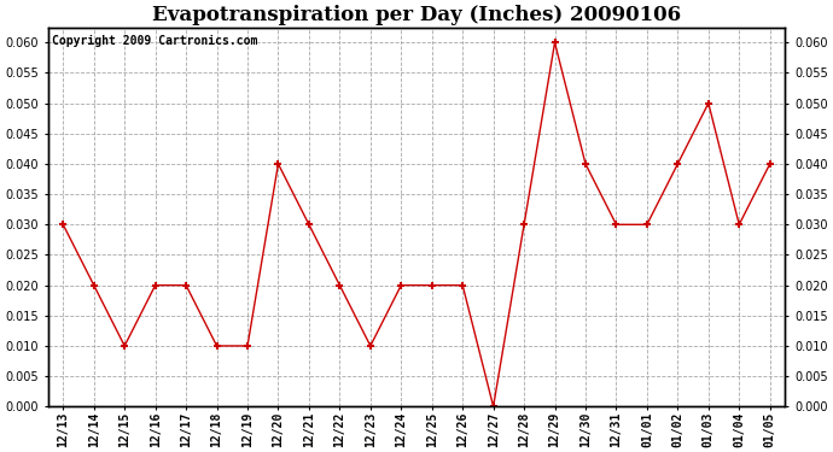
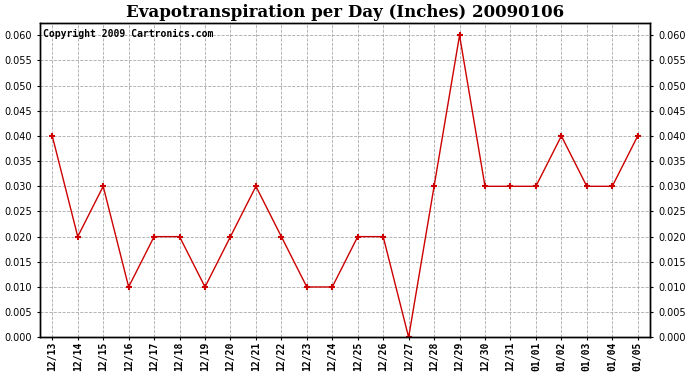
12/13: 0.03 -> 0.04
12/15: 0.01 -> 0.03
12/16: 0.02 -> 0.01
12/18: 0.01 -> 0.02
12/20: 0.04 -> 0.02
12/24: 0.02 -> 0.01
12/30: 0.04 -> 0.03
01/03: 0.05 -> 0.03
